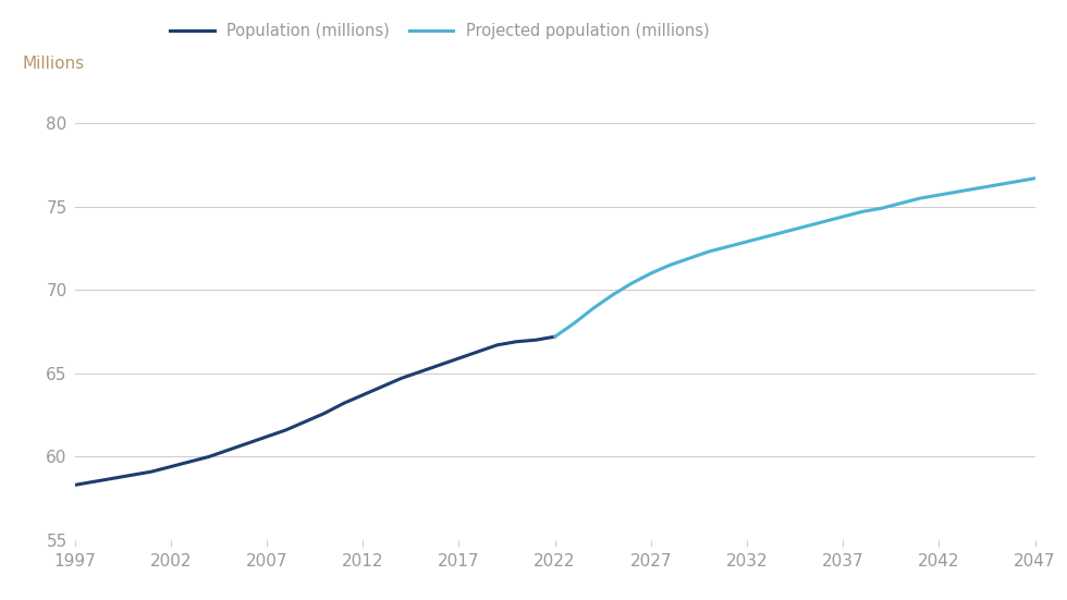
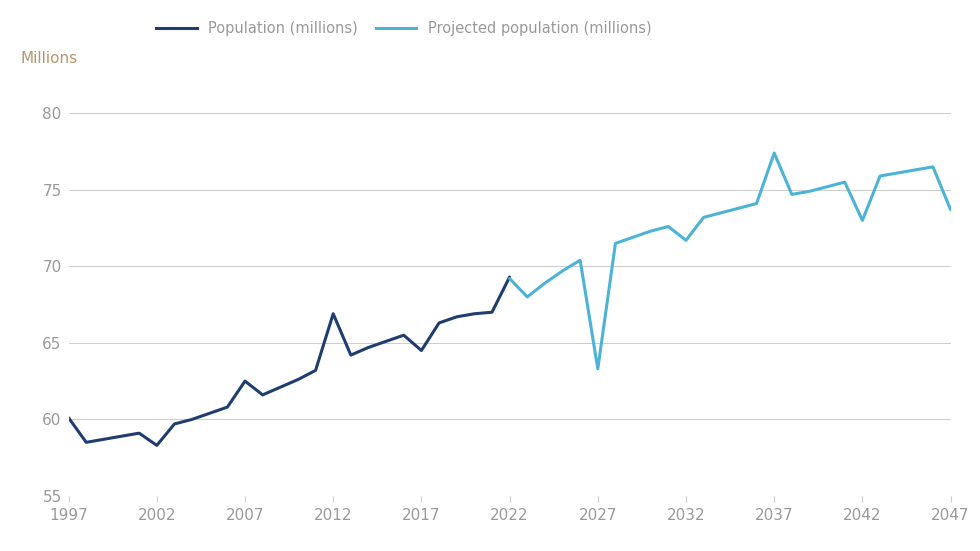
Population (millions)/1997: 58.3 -> 60.1
Population (millions)/2002: 59.4 -> 58.3
Population (millions)/2007: 61.2 -> 62.5
Population (millions)/2012: 63.7 -> 66.9
Population (millions)/2017: 65.9 -> 64.5
Population (millions)/2022: 67.2 -> 69.3
Projected population (millions)/2022: 67.2 -> 69.2
Projected population (millions)/2027: 71.0 -> 63.3
Projected population (millions)/2032: 72.9 -> 71.7
Projected population (millions)/2037: 74.4 -> 77.4
Projected population (millions)/2042: 75.7 -> 73.0
Projected population (millions)/2047: 76.7 -> 73.7
